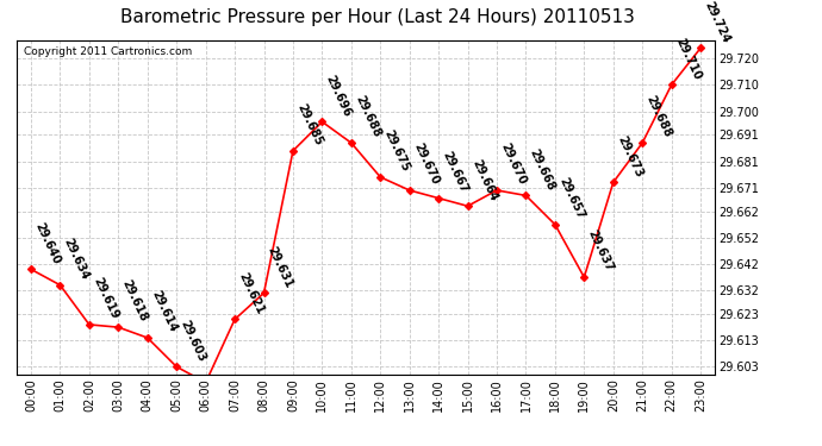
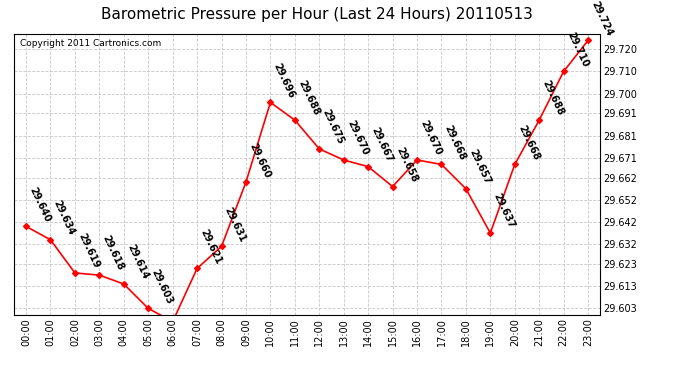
09:00: 29.685 -> 29.660
15:00: 29.664 -> 29.658
20:00: 29.673 -> 29.668
